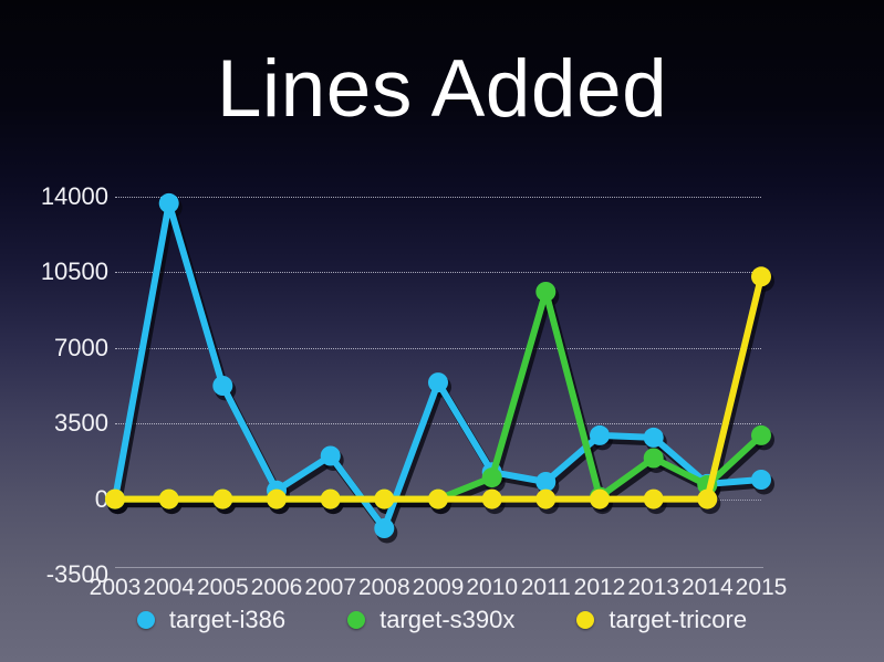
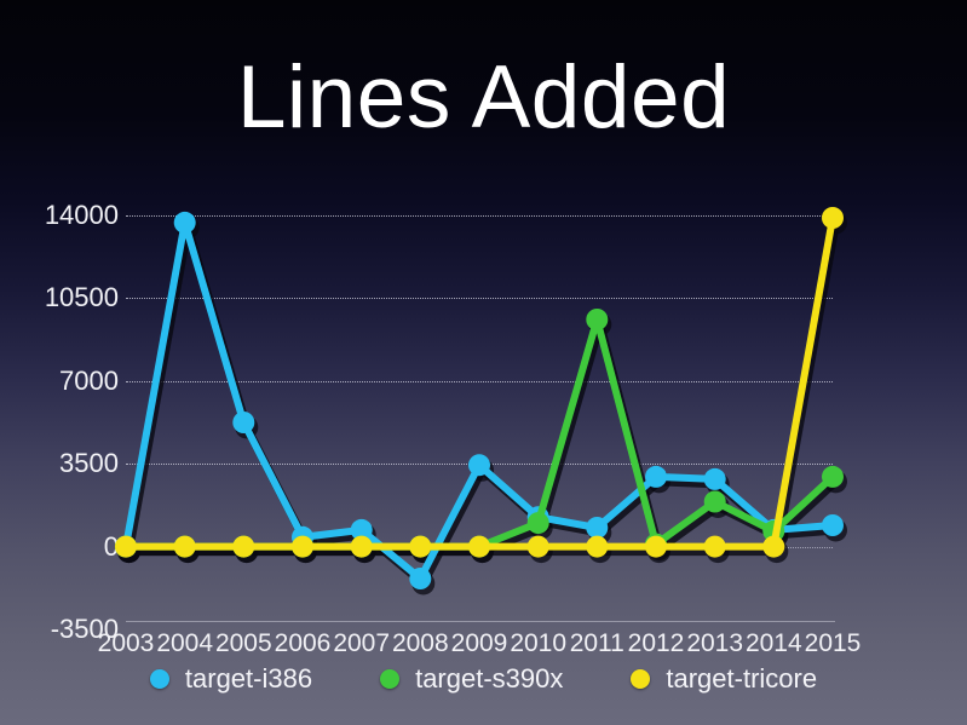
target-i386/2007: 2000 -> 700
target-i386/2009: 5400 -> 3400
target-tricore/2015: 10300 -> 13900
